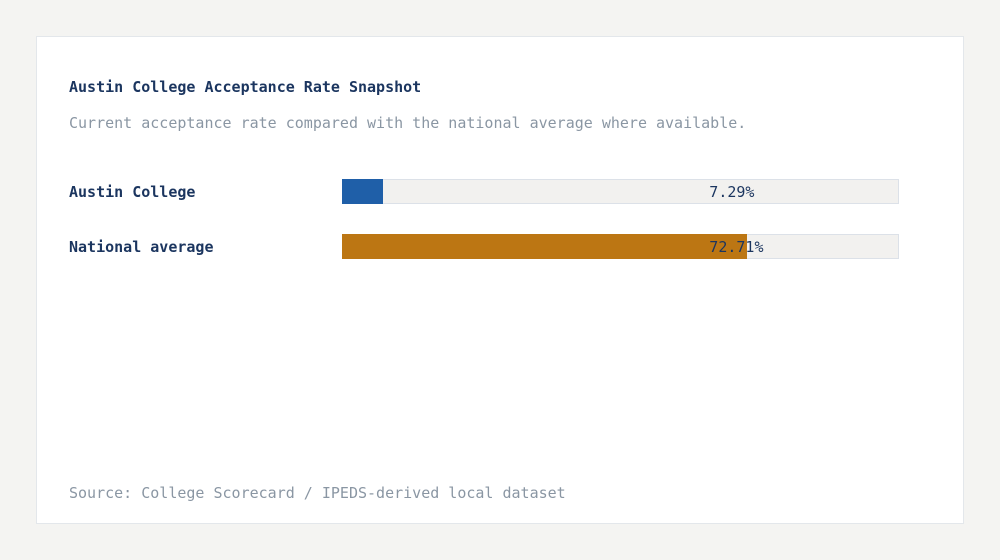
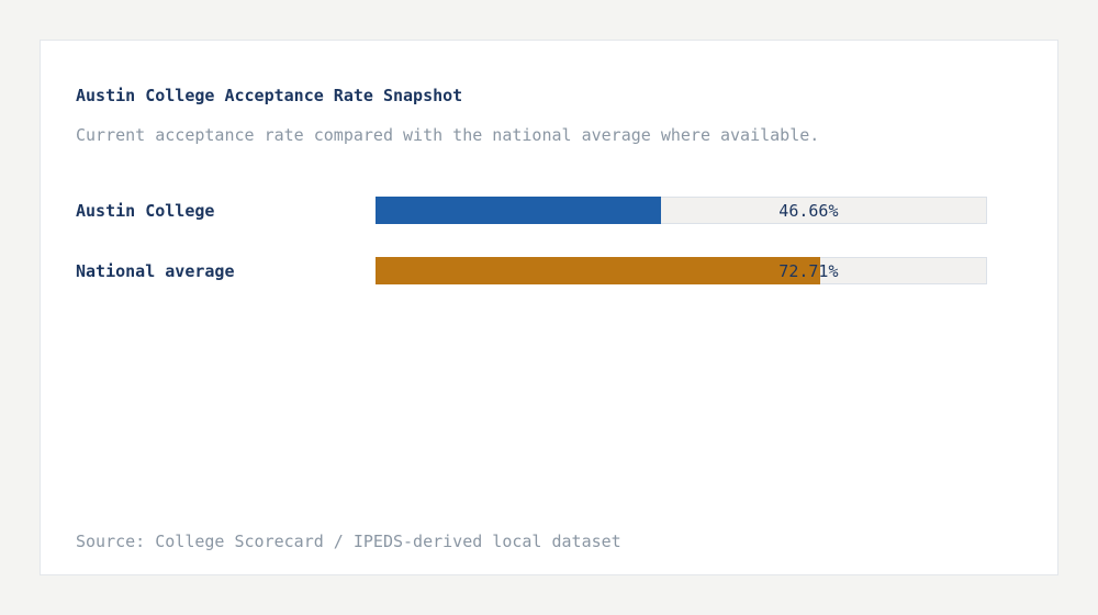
Austin College: 7.29% -> 46.66%
